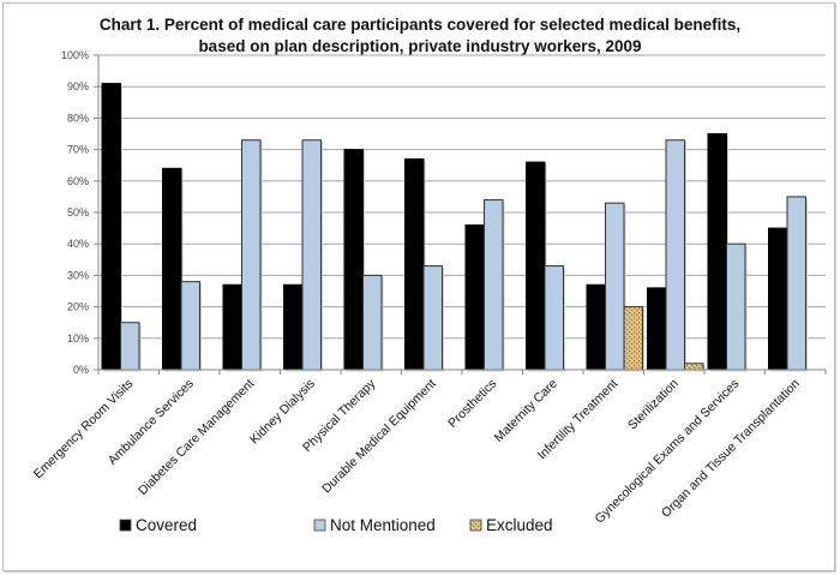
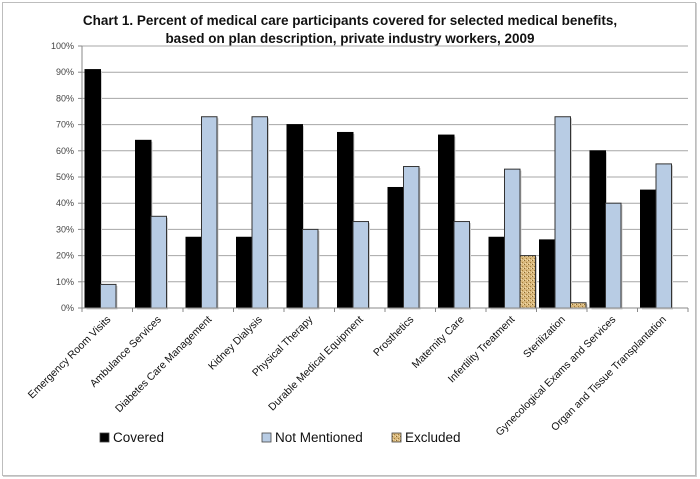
Not Mentioned/Emergency Room Visits: 15% -> 9%
Not Mentioned/Ambulance Services: 28% -> 35%
Covered/Gynecological Exams and Services: 75% -> 60%
